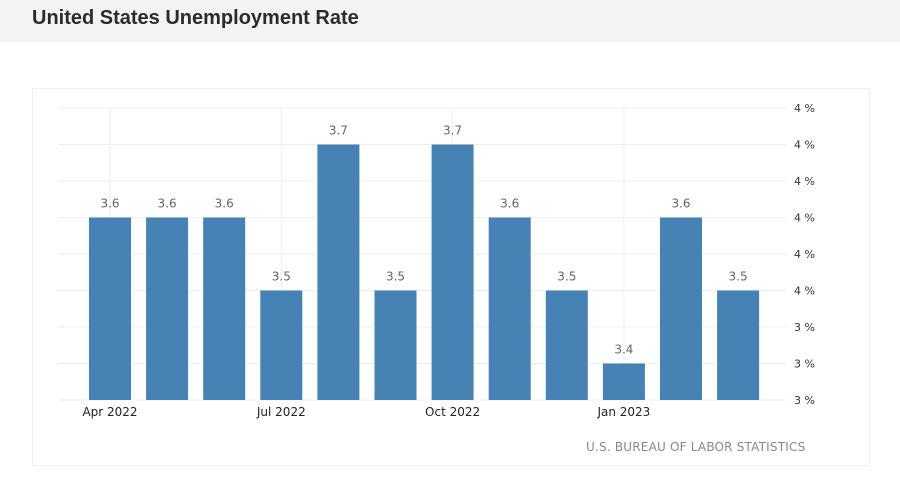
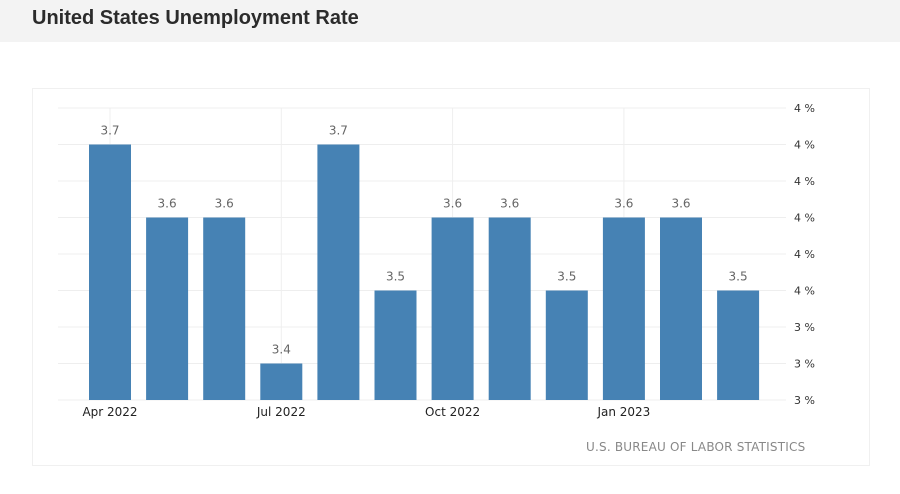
Apr 2022: 3.6 -> 3.7
Jul 2022: 3.5 -> 3.4
Oct 2022: 3.7 -> 3.6
Jan 2023: 3.4 -> 3.6
